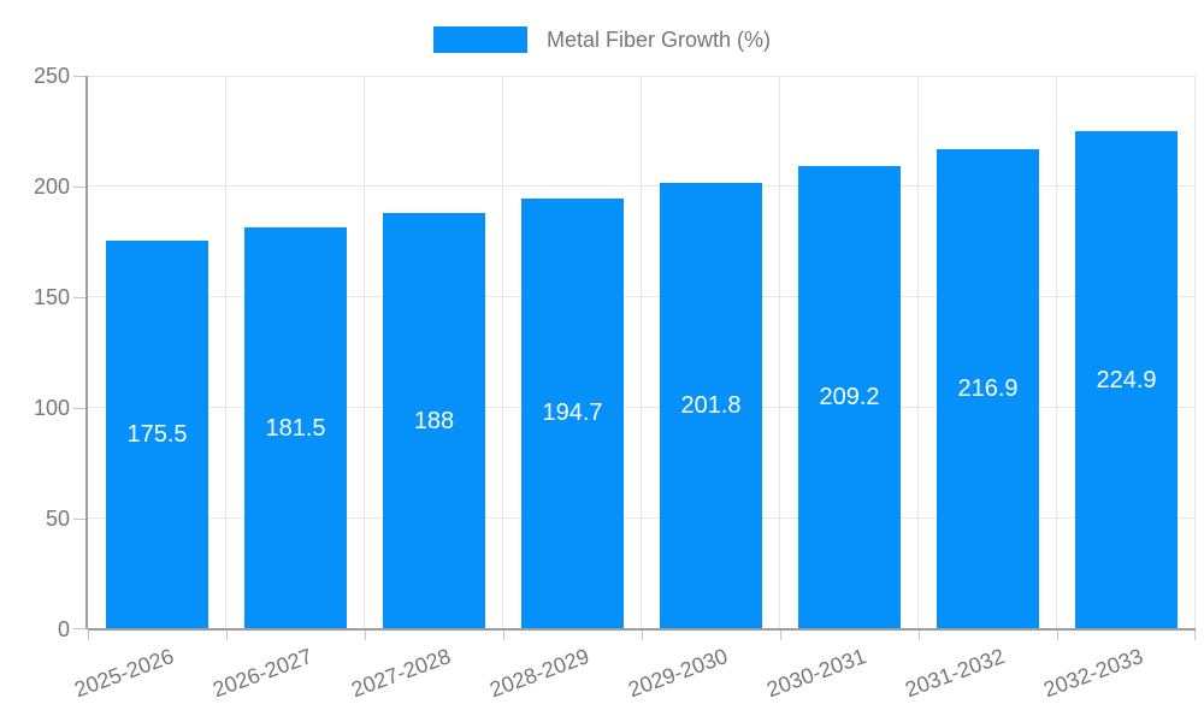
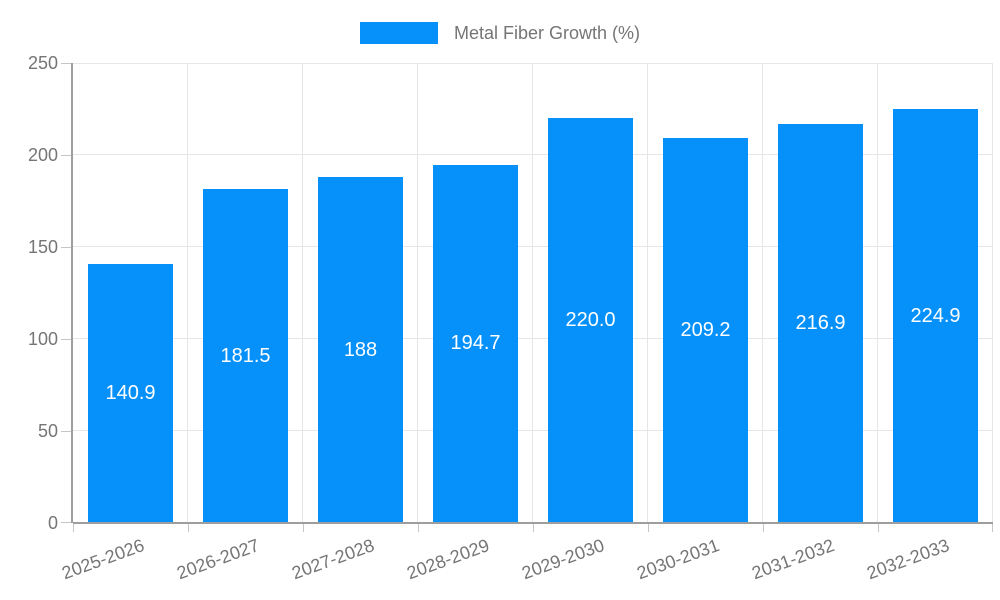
2025-2026: 175.5 -> 140.9
2029-2030: 201.8 -> 220.0
